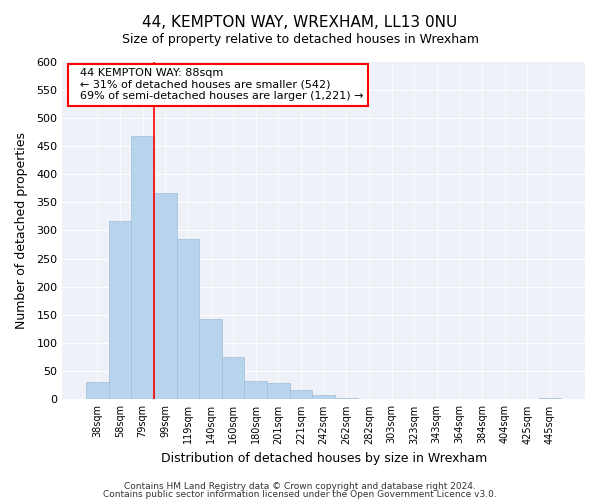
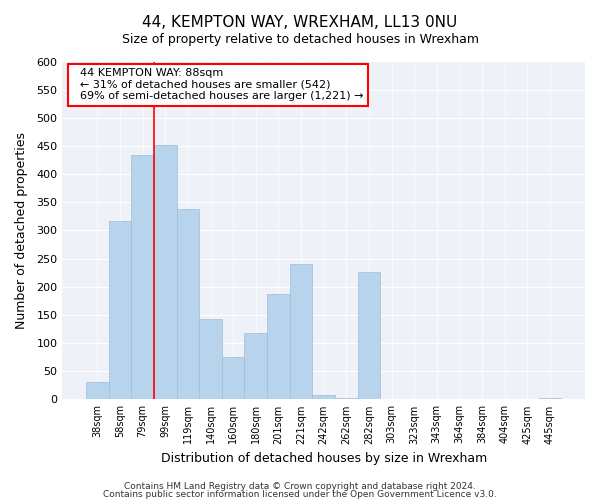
79sqm: 467 -> 434
99sqm: 367 -> 452
119sqm: 285 -> 338
180sqm: 32 -> 118
201sqm: 29 -> 188
221sqm: 17 -> 240
282sqm: 1 -> 226
